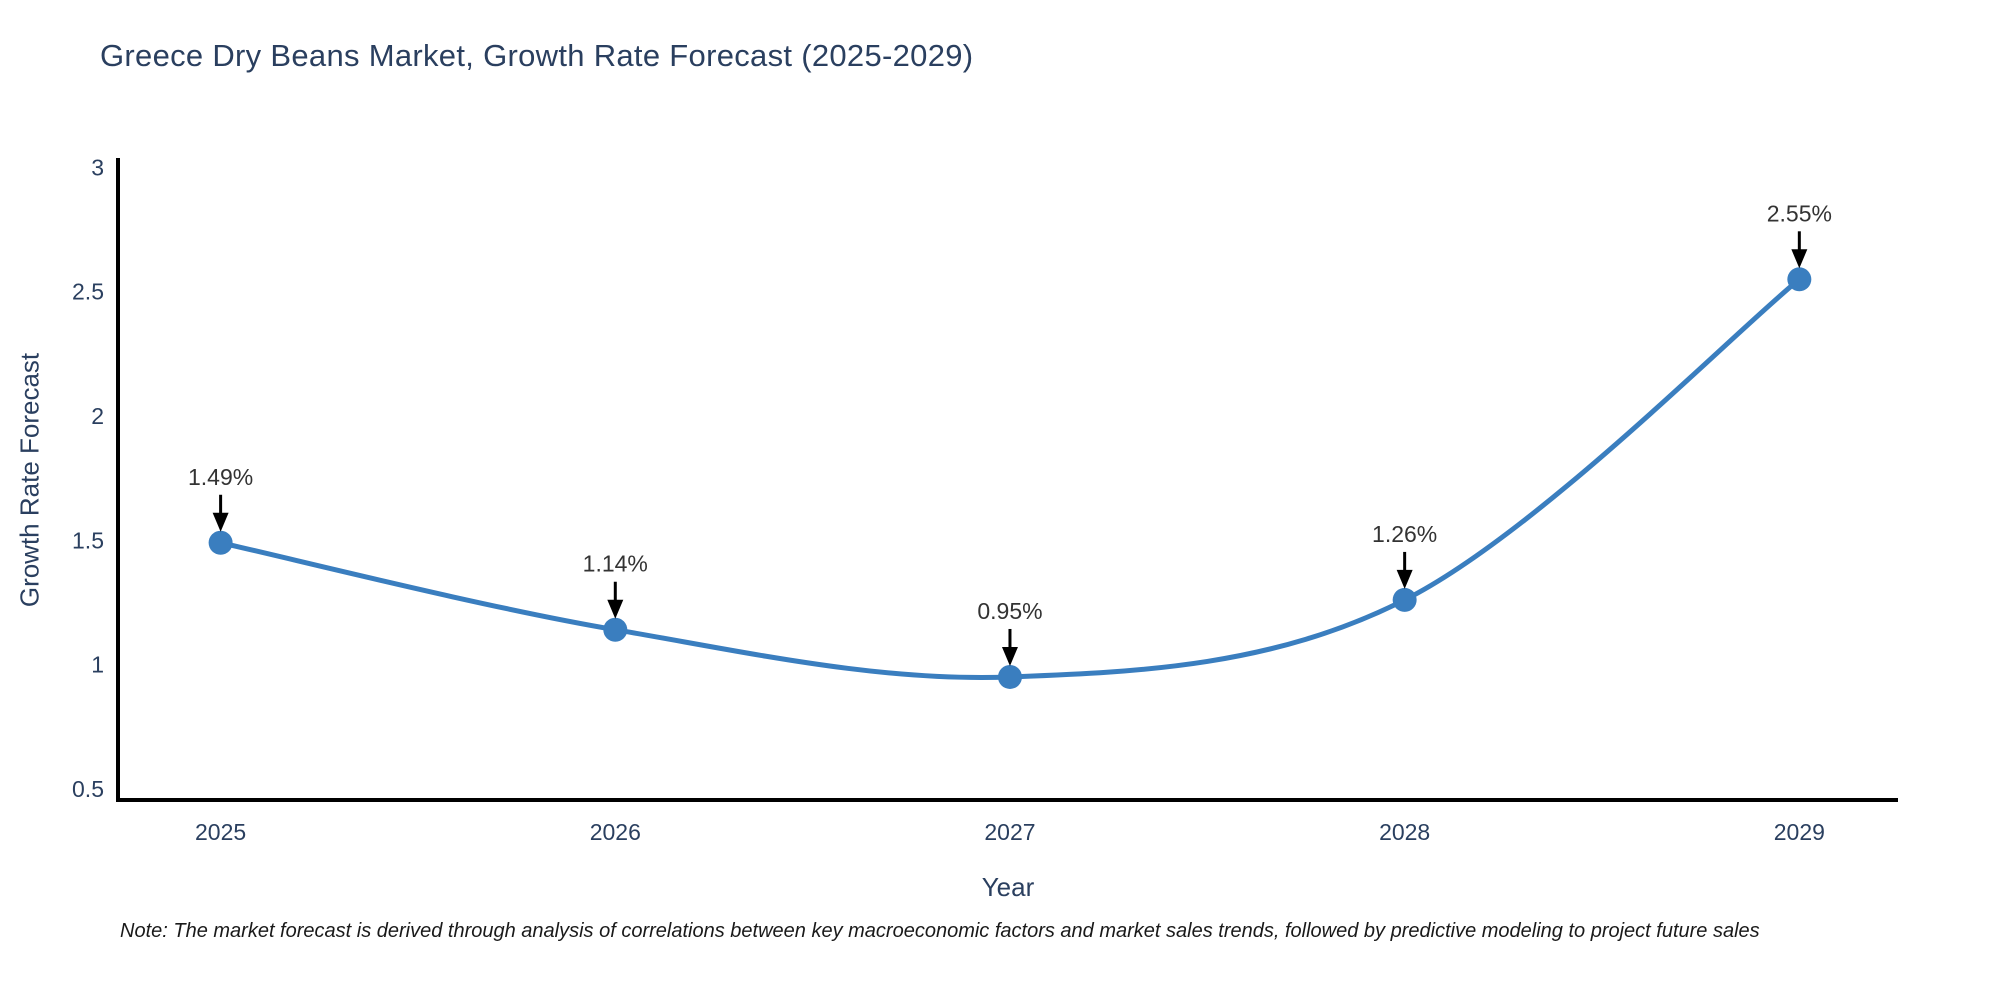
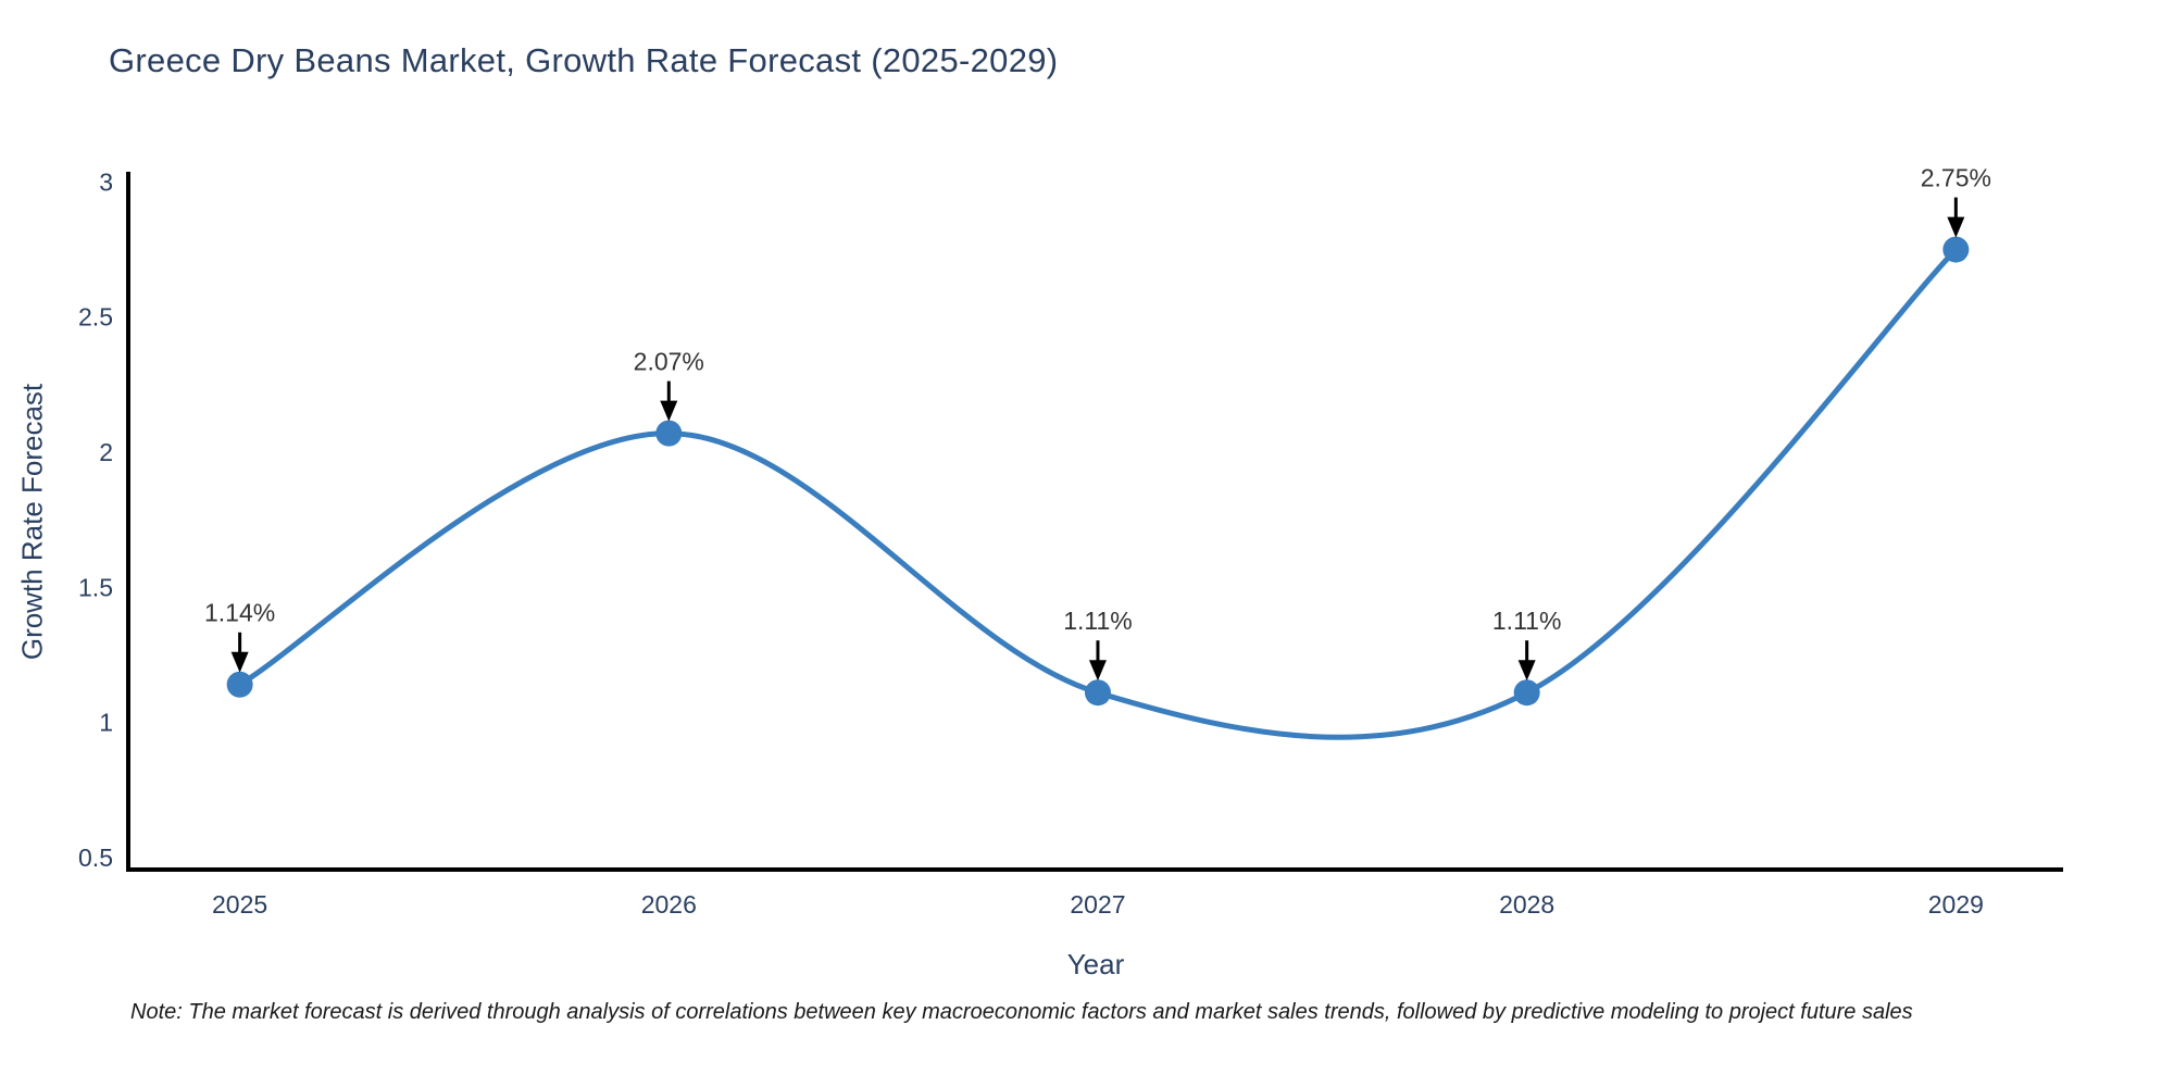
2025: 1.49% -> 1.14%
2026: 1.14% -> 2.07%
2027: 0.95% -> 1.11%
2028: 1.26% -> 1.11%
2029: 2.55% -> 2.75%
